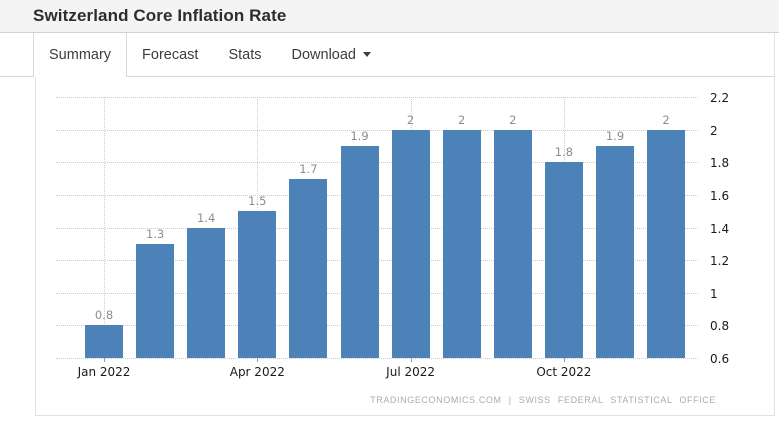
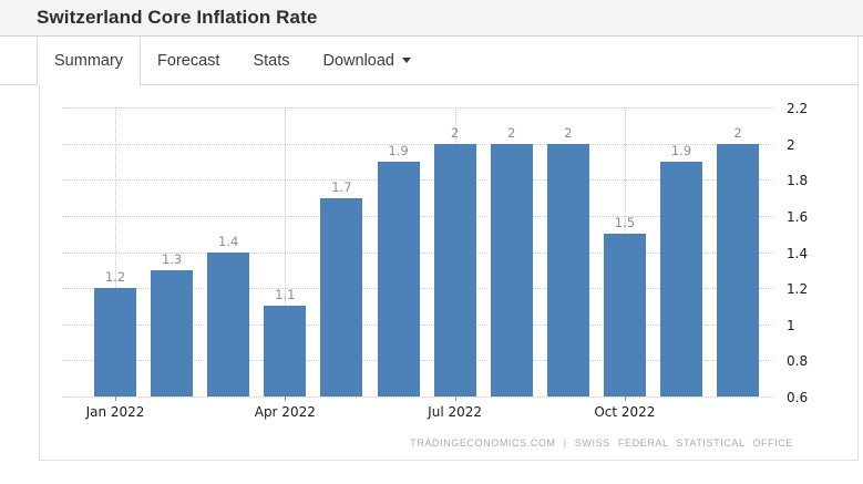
Jan 2022: 0.8 -> 1.2
Apr 2022: 1.5 -> 1.1
Oct 2022: 1.8 -> 1.5
